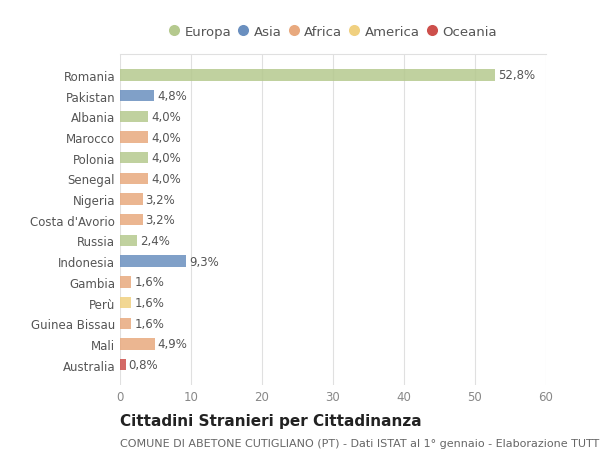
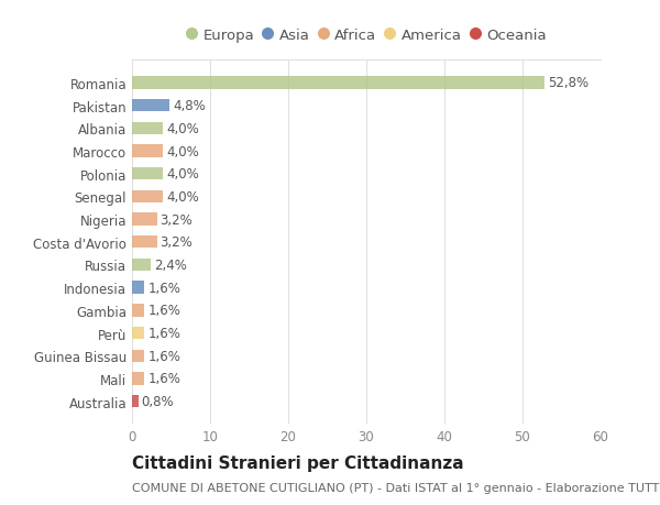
Indonesia: 9,3% -> 1,6%
Mali: 4,9% -> 1,6%
